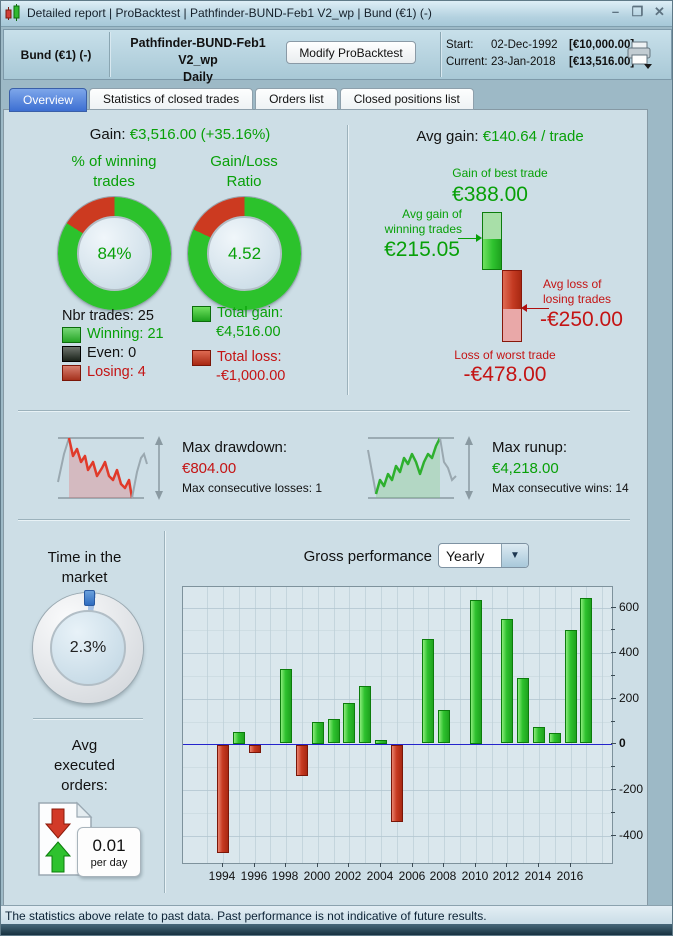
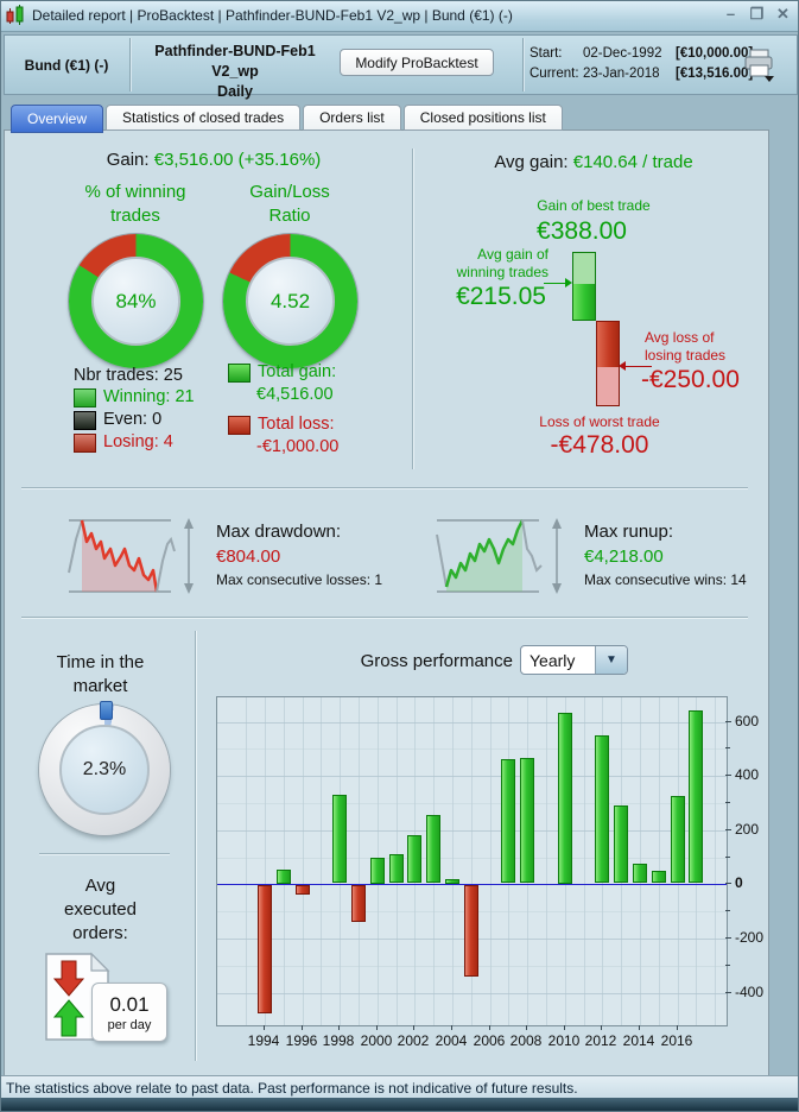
2008: 150 -> 460
2016: 500 -> 320
